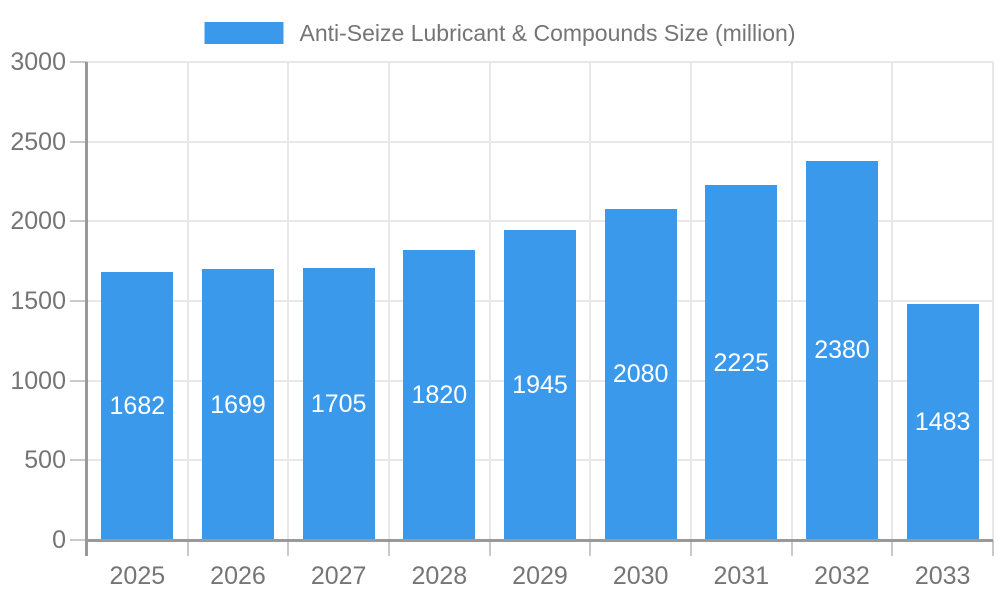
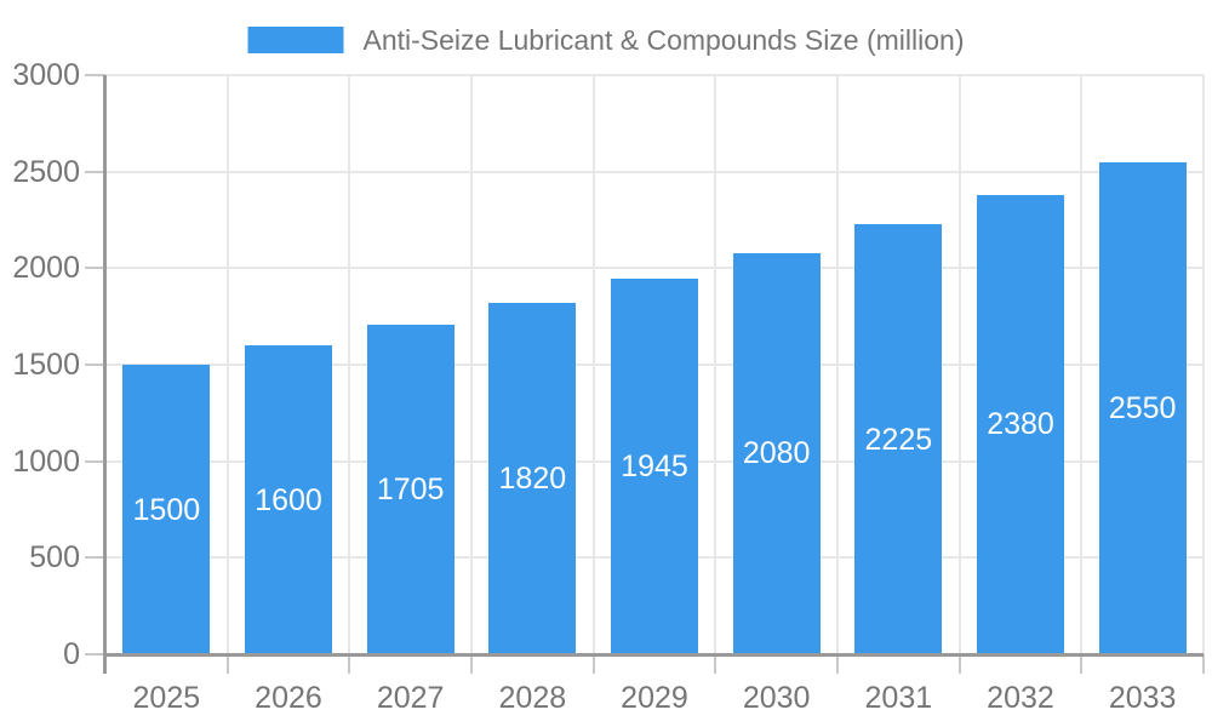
2025: 1682 -> 1500
2026: 1699 -> 1600
2033: 1483 -> 2550
